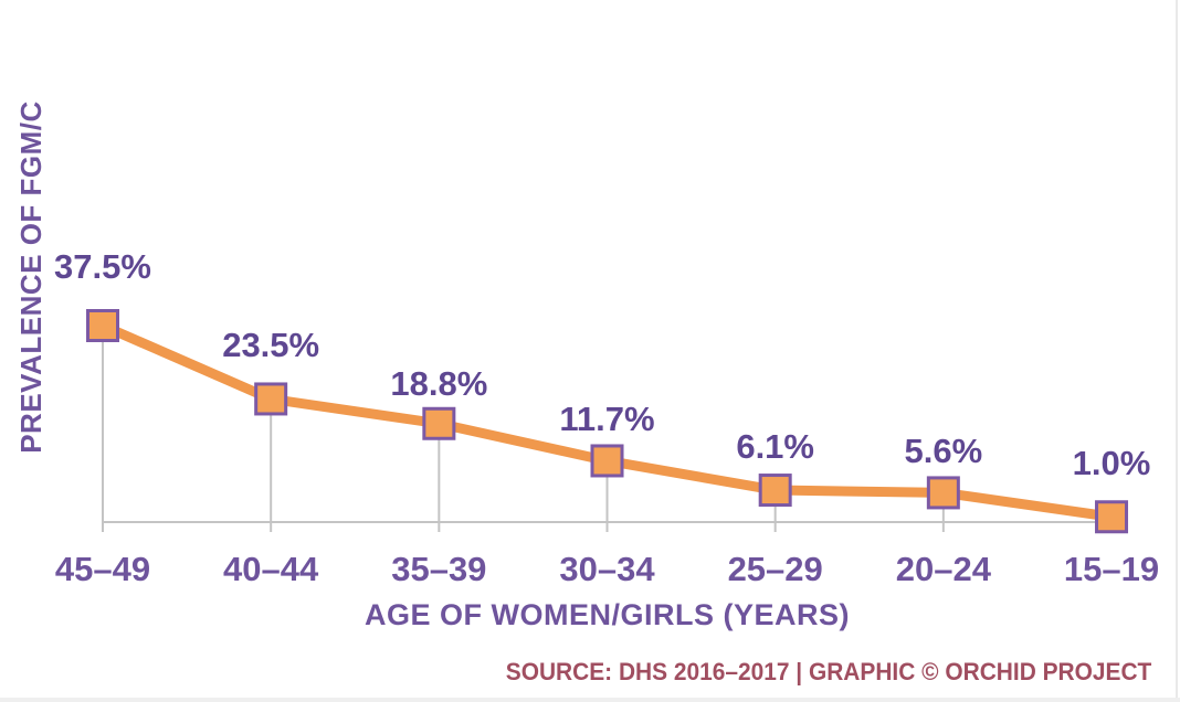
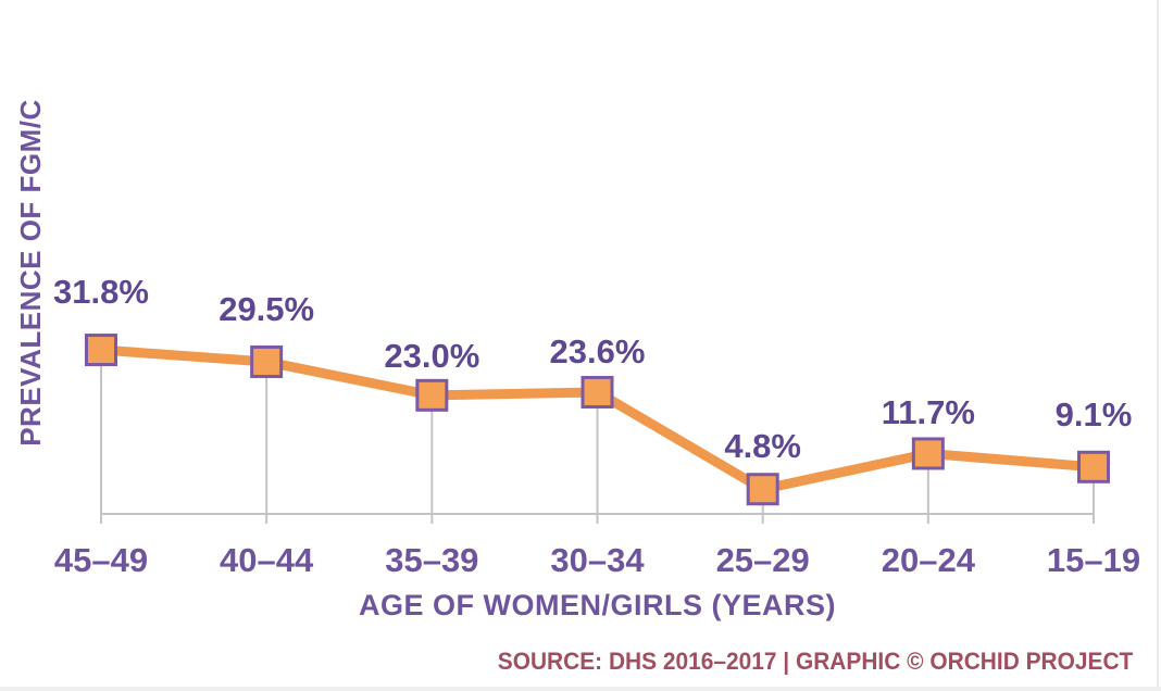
45–49: 37.5% -> 31.8%
40–44: 23.5% -> 29.5%
35–39: 18.8% -> 23.0%
30–34: 11.7% -> 23.6%
25–29: 6.1% -> 4.8%
20–24: 5.6% -> 11.7%
15–19: 1.0% -> 9.1%
